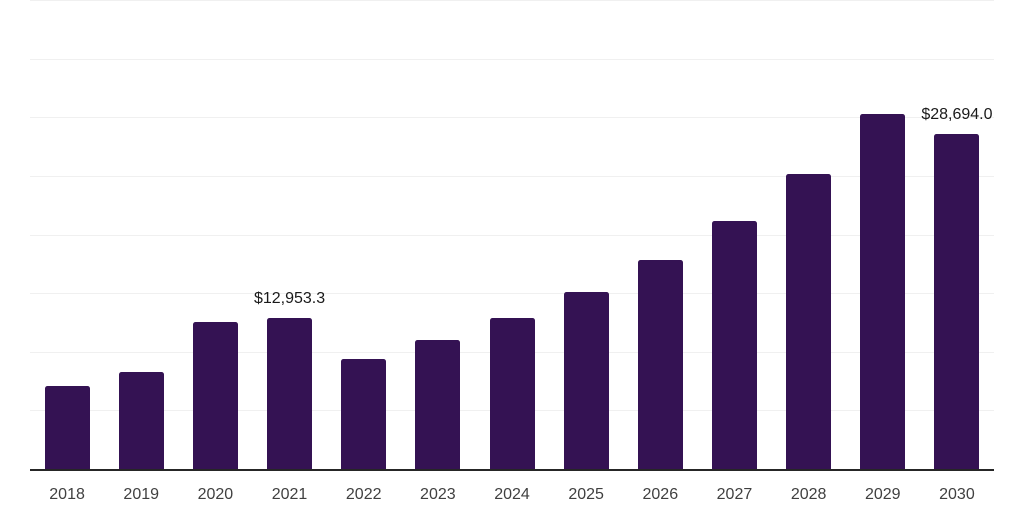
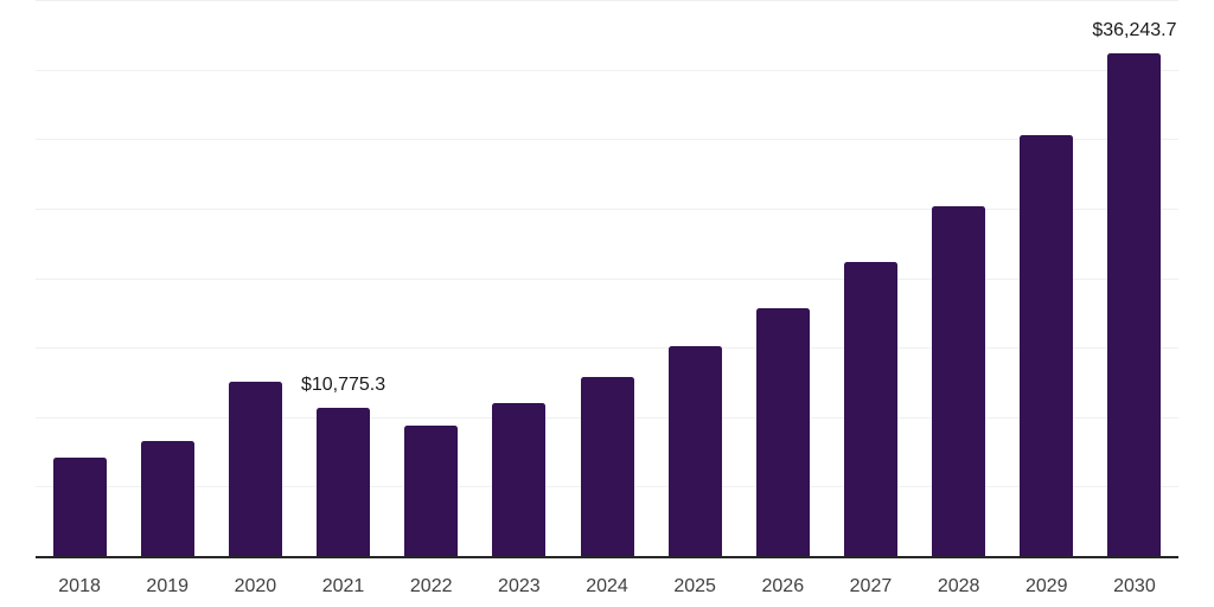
2021: $12,953.3 -> $10,775.3
2030: $28,694.0 -> $36,243.7
